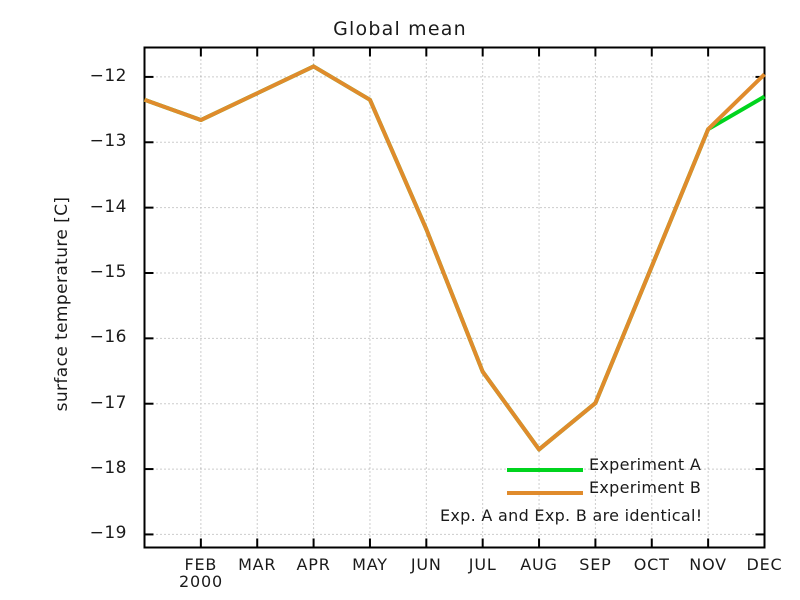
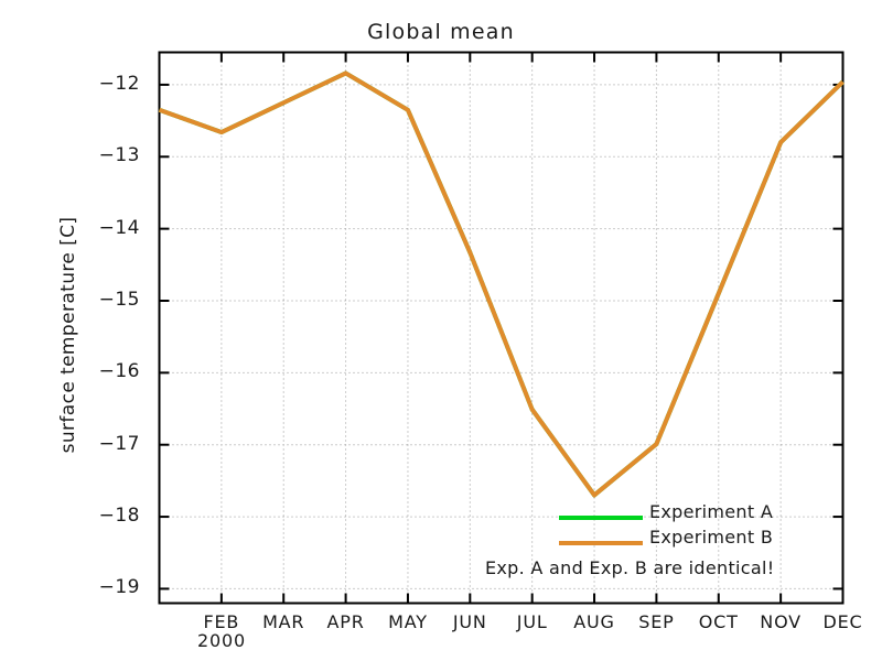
Experiment A/DEC: -12.3 -> -12.0
